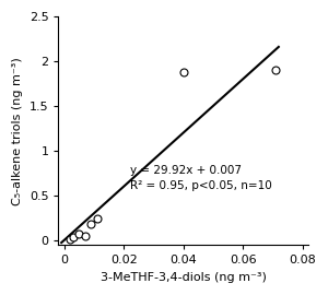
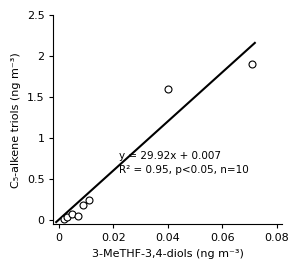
0.04: 1.88 -> 1.60
